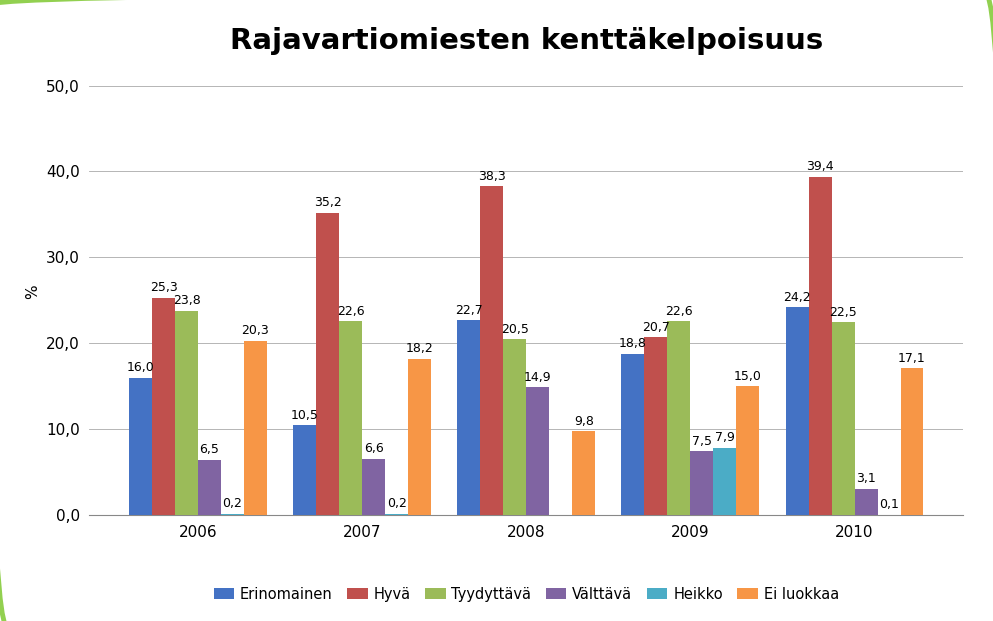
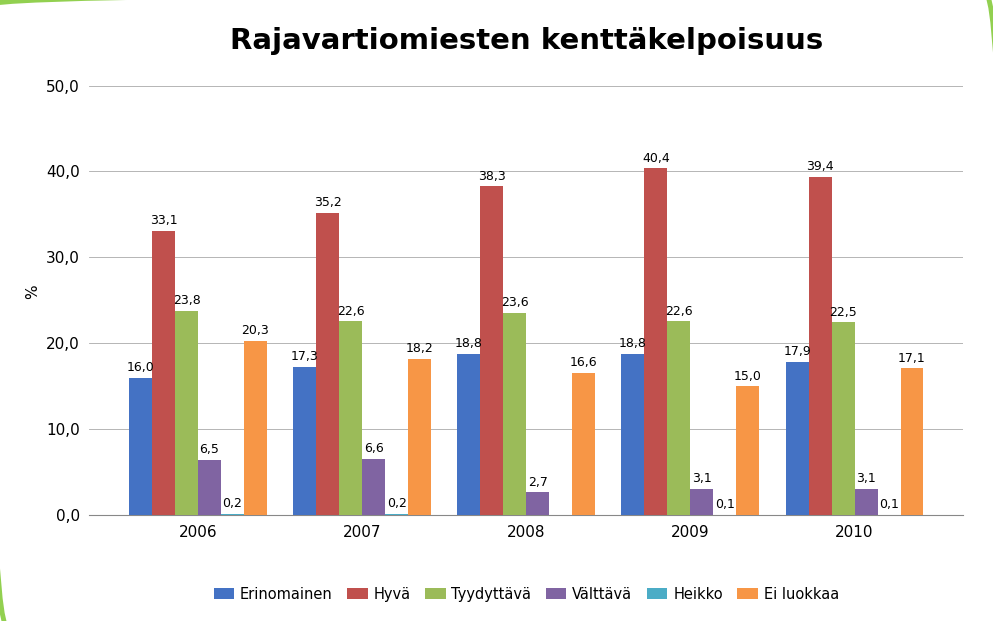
Hyvä/2006: 25,3 -> 33,1
Erinomainen/2007: 10,5 -> 17,3
Erinomainen/2008: 22,7 -> 18,8
Tyydyttävä/2008: 20,5 -> 23,6
Välttävä/2008: 14,9 -> 2,7
Ei luokkaa/2008: 9,8 -> 16,6
Hyvä/2009: 20,7 -> 40,4
Välttävä/2009: 7,5 -> 3,1
Heikko/2009: 7,9 -> 0,1
Erinomainen/2010: 24,2 -> 17,9
